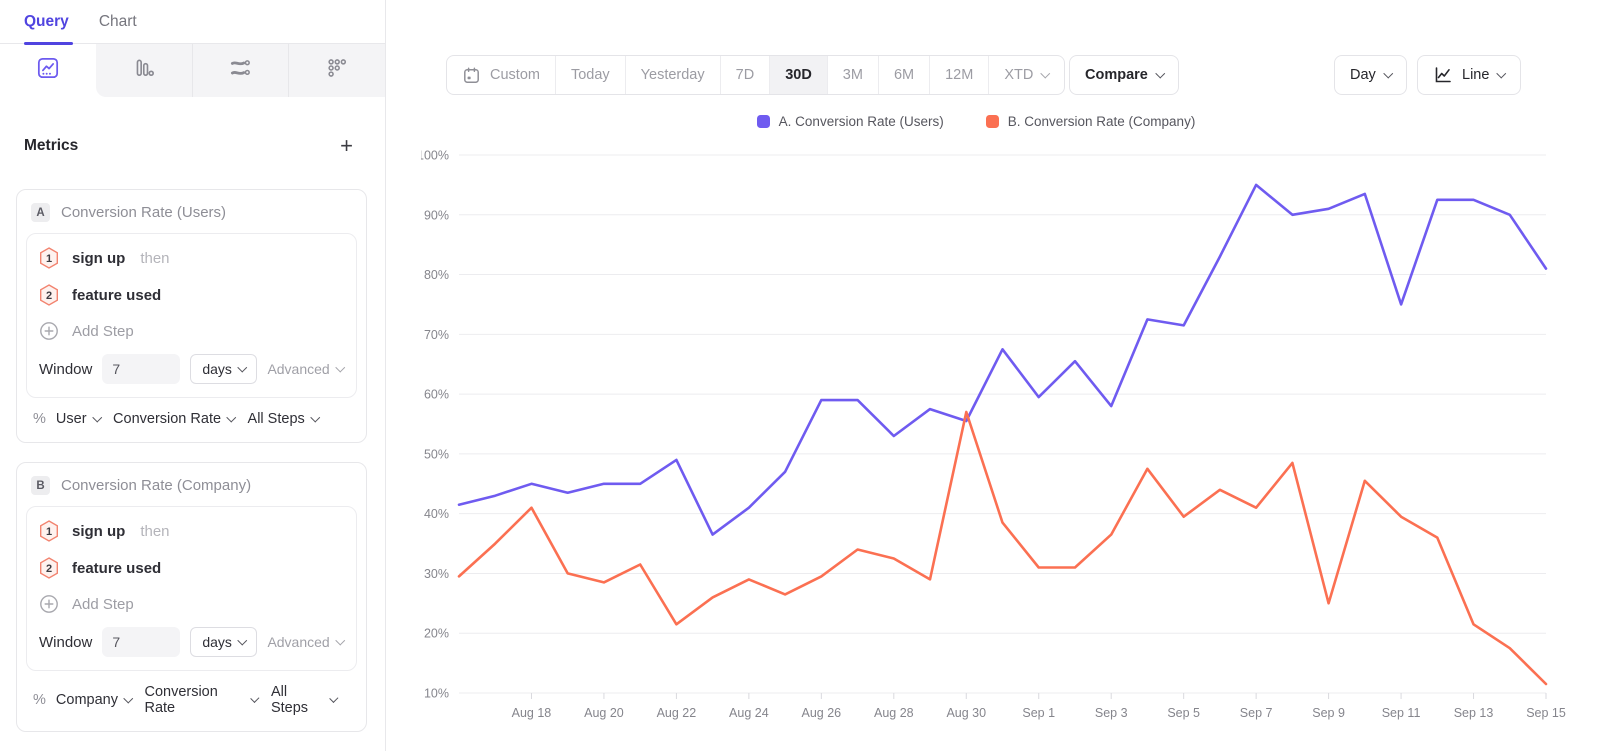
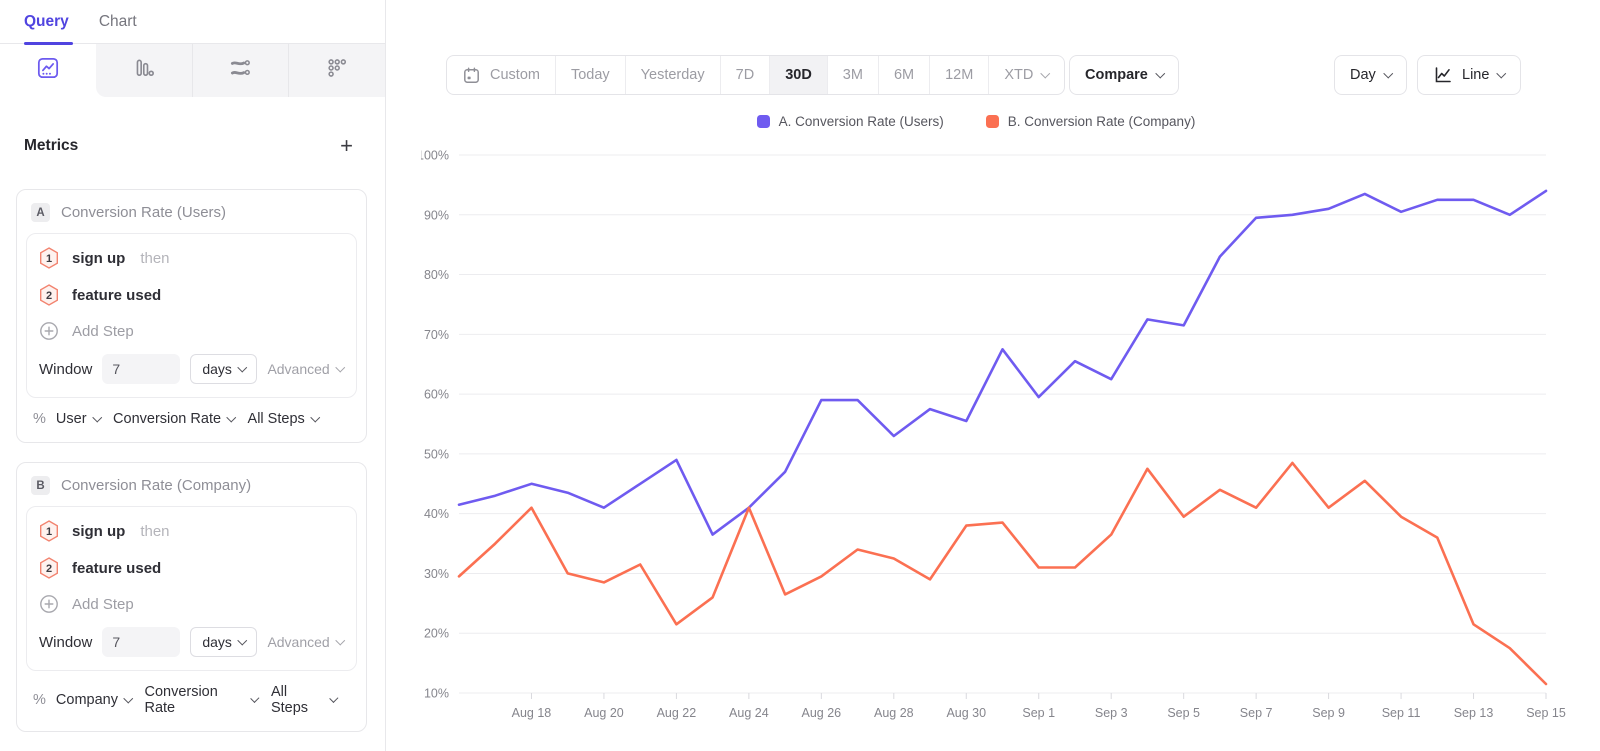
A. Conversion Rate (Users)/Aug 20: 45% -> 41%
B. Conversion Rate (Company)/Aug 24: 29% -> 41%
B. Conversion Rate (Company)/Aug 30: 57% -> 38%
A. Conversion Rate (Users)/Sep 3: 58% -> 62%
A. Conversion Rate (Users)/Sep 7: 95% -> 90%
B. Conversion Rate (Company)/Sep 9: 25% -> 41%
A. Conversion Rate (Users)/Sep 11: 75% -> 90%
A. Conversion Rate (Users)/Sep 15: 81% -> 94%
